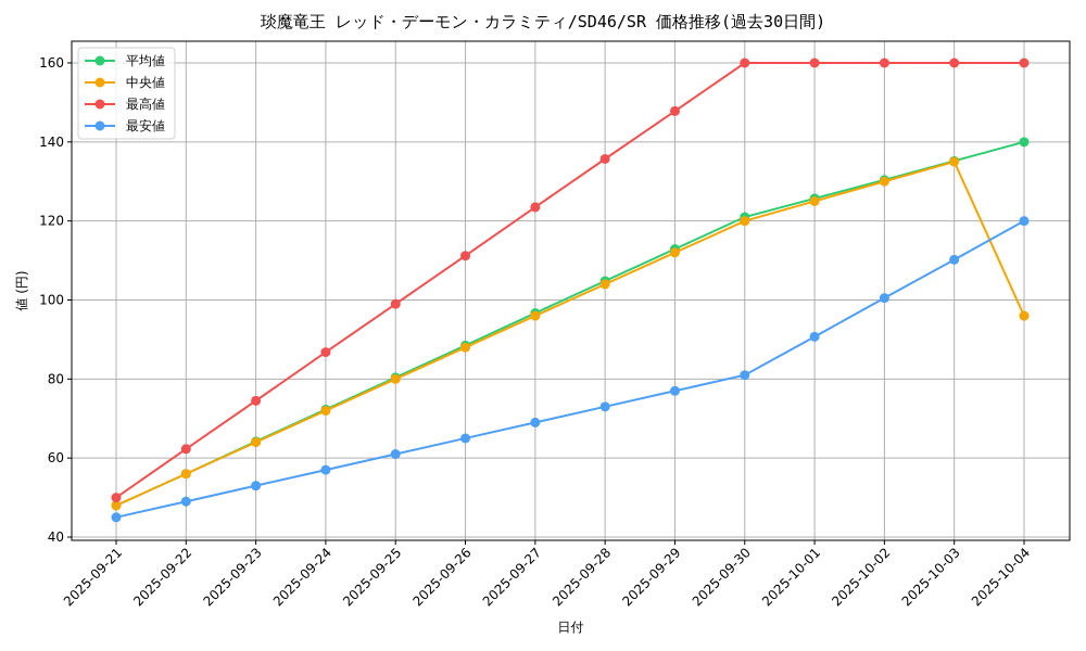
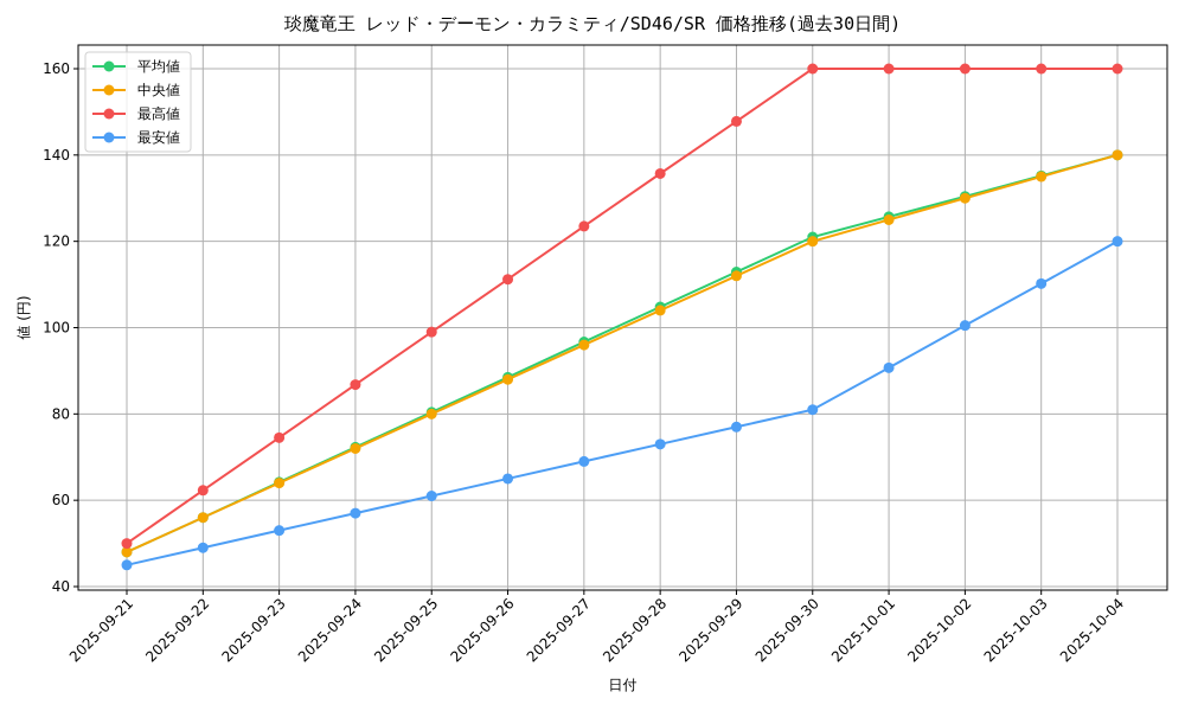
中央値/2025-10-04: 96 -> 140
